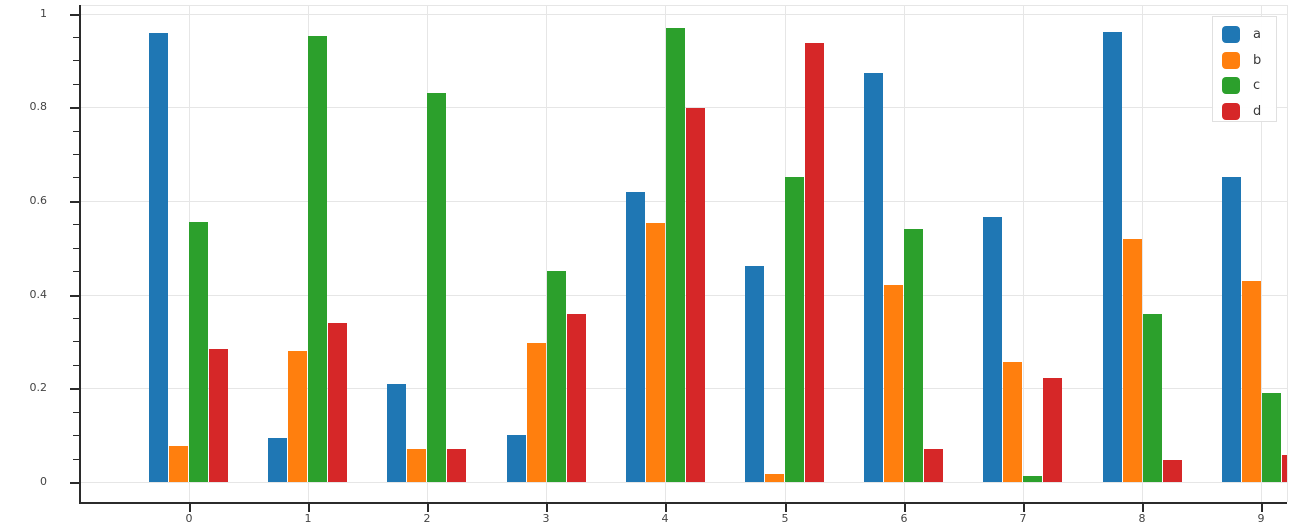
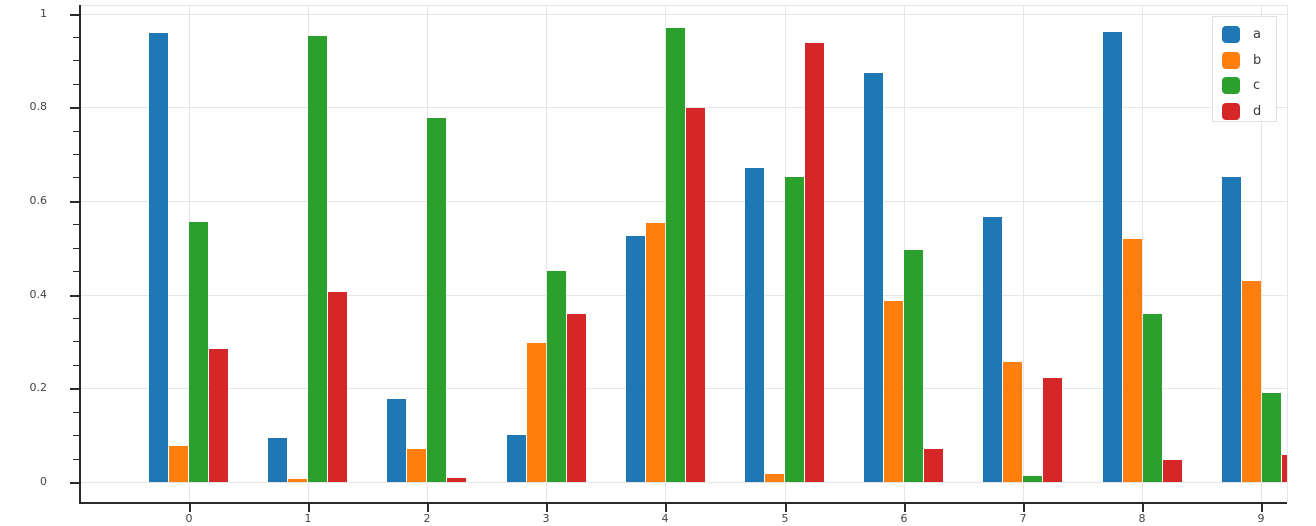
b/1: 0.28 -> 0.01
d/1: 0.34 -> 0.41
a/2: 0.21 -> 0.18
c/2: 0.83 -> 0.78
d/2: 0.07 -> 0.01
a/4: 0.62 -> 0.53
a/5: 0.46 -> 0.67
b/6: 0.42 -> 0.39
c/6: 0.54 -> 0.49
